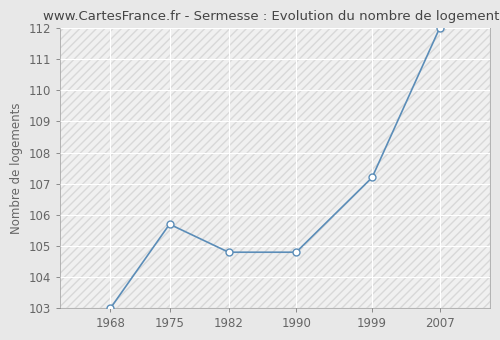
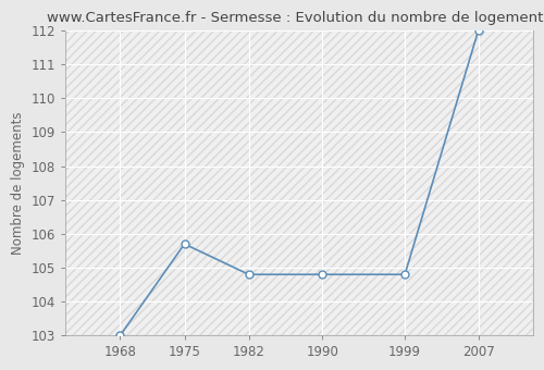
1999: 107.2 -> 104.8
